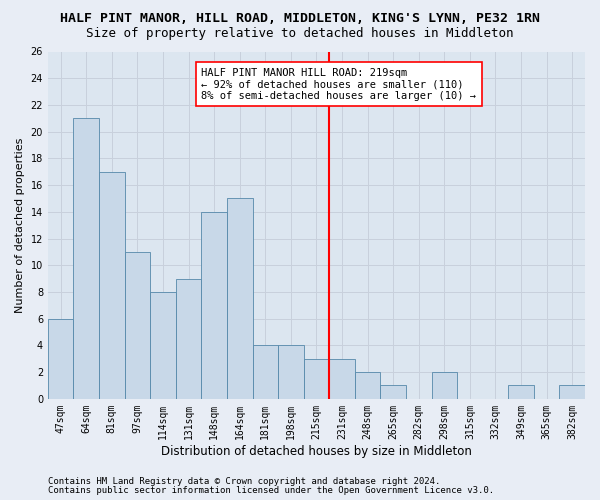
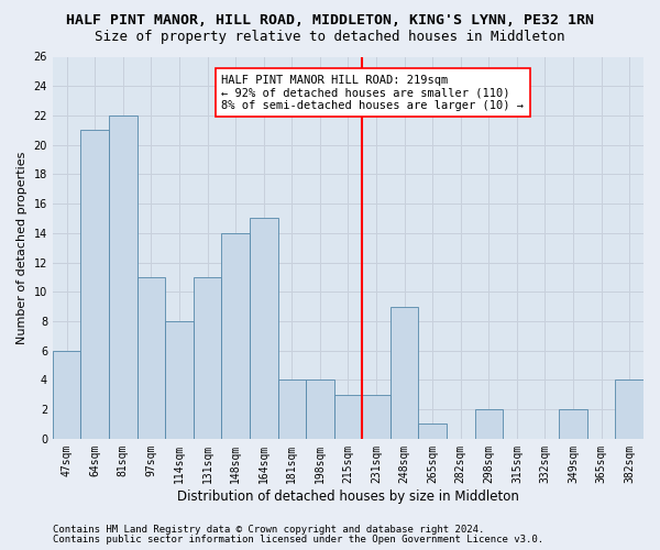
81sqm: 17 -> 22
131sqm: 9 -> 11
248sqm: 2 -> 9
349sqm: 1 -> 2
382sqm: 1 -> 4
